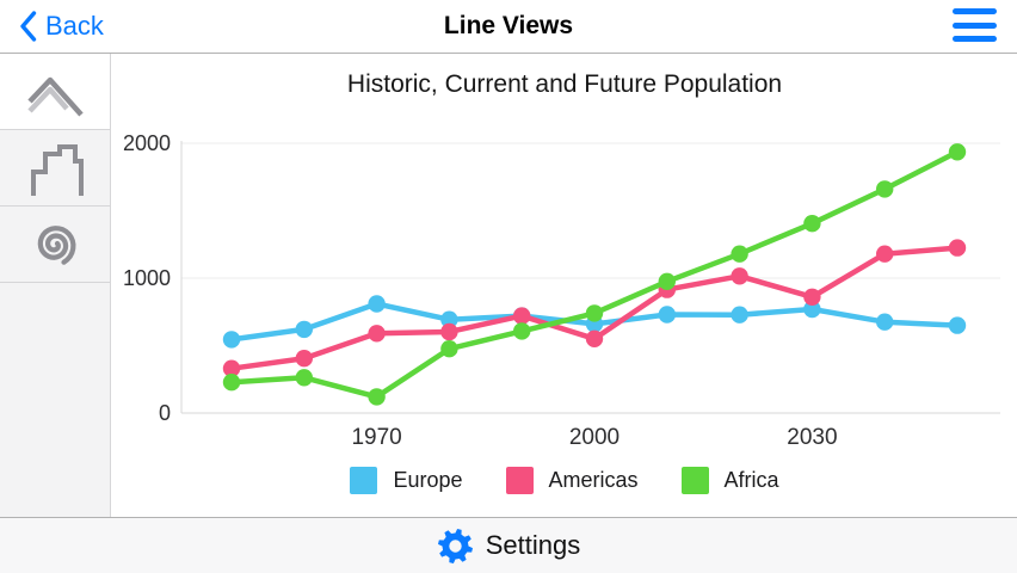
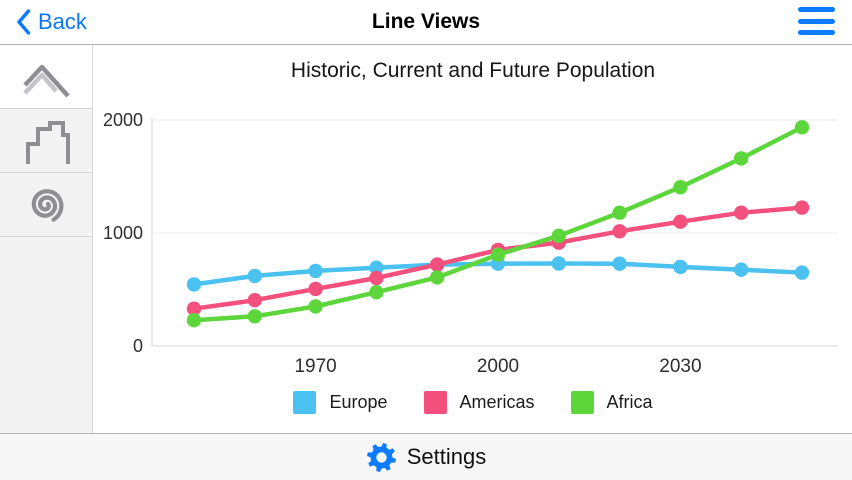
Europe/1970: 810 -> 660
Americas/1970: 590 -> 500
Africa/1970: 120 -> 350
Europe/2000: 660 -> 730
Americas/2000: 550 -> 850
Africa/2000: 740 -> 810
Europe/2030: 770 -> 700
Americas/2030: 860 -> 1100
